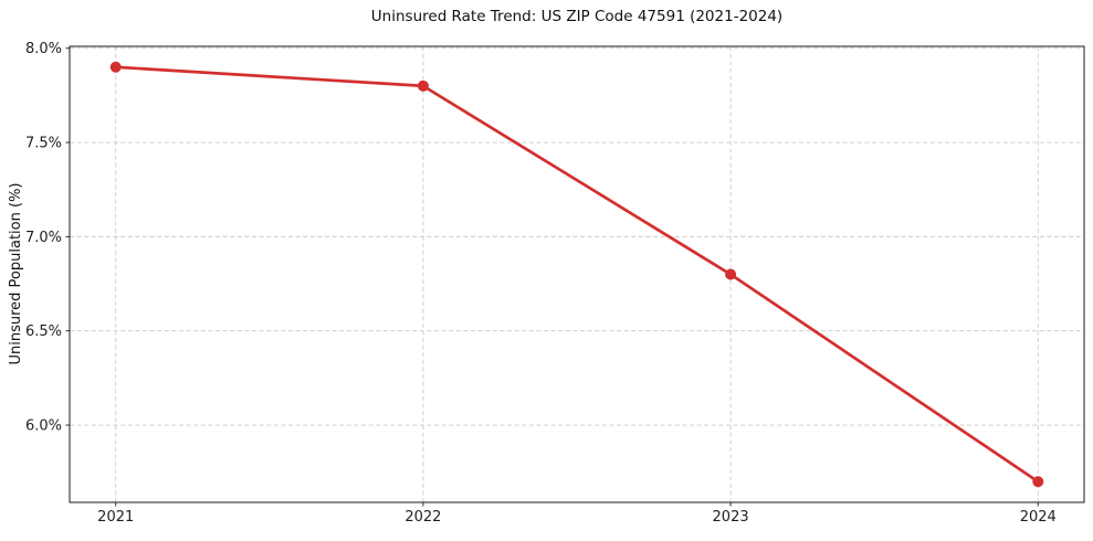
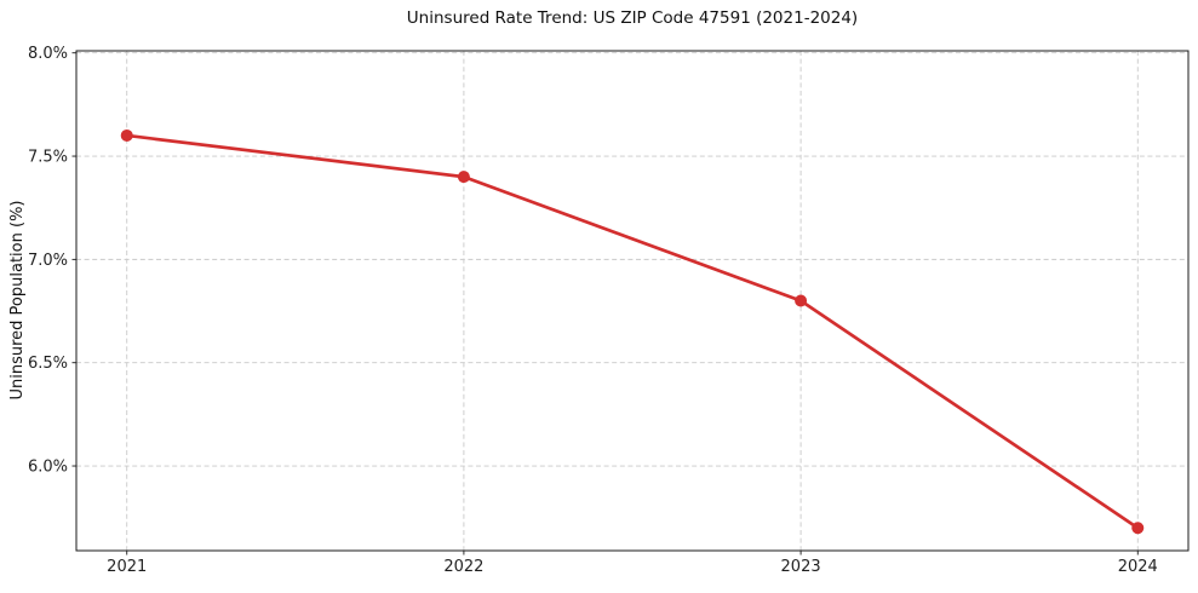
2021: 7.9% -> 7.6%
2022: 7.8% -> 7.4%
